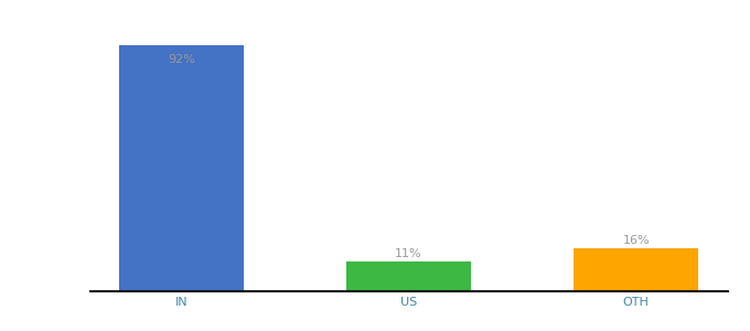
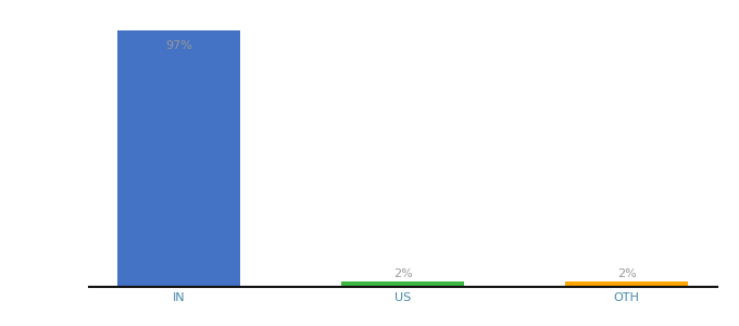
IN: 92% -> 97%
US: 11% -> 2%
OTH: 16% -> 2%
